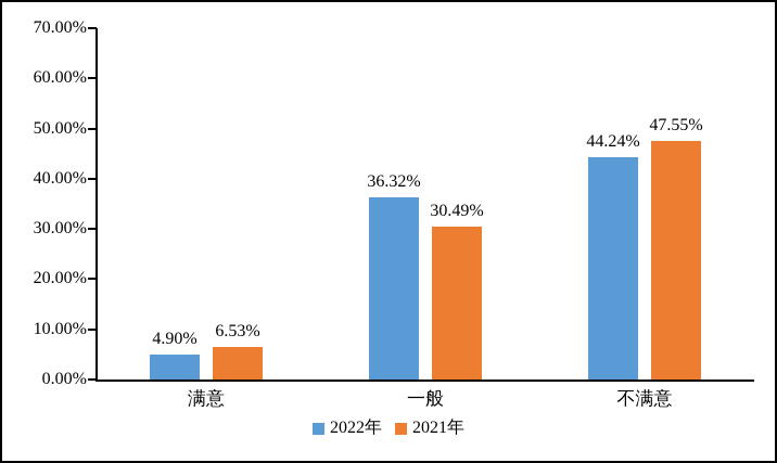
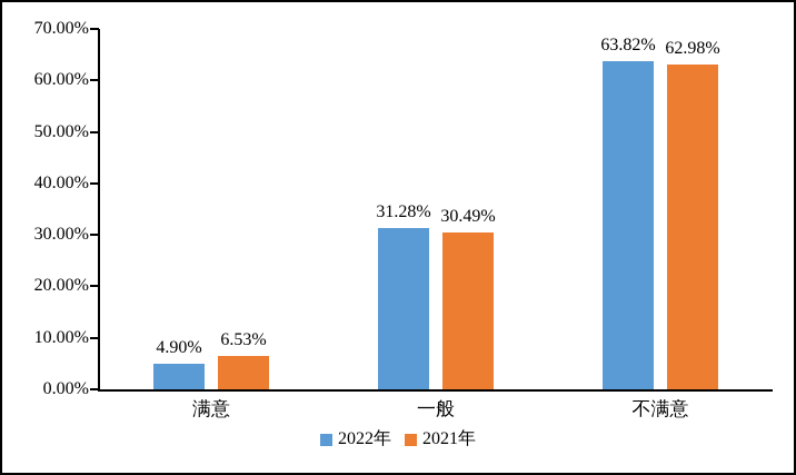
2022年/一般: 36.32% -> 31.28%
2022年/不满意: 44.24% -> 63.82%
2021年/不满意: 47.55% -> 62.98%
